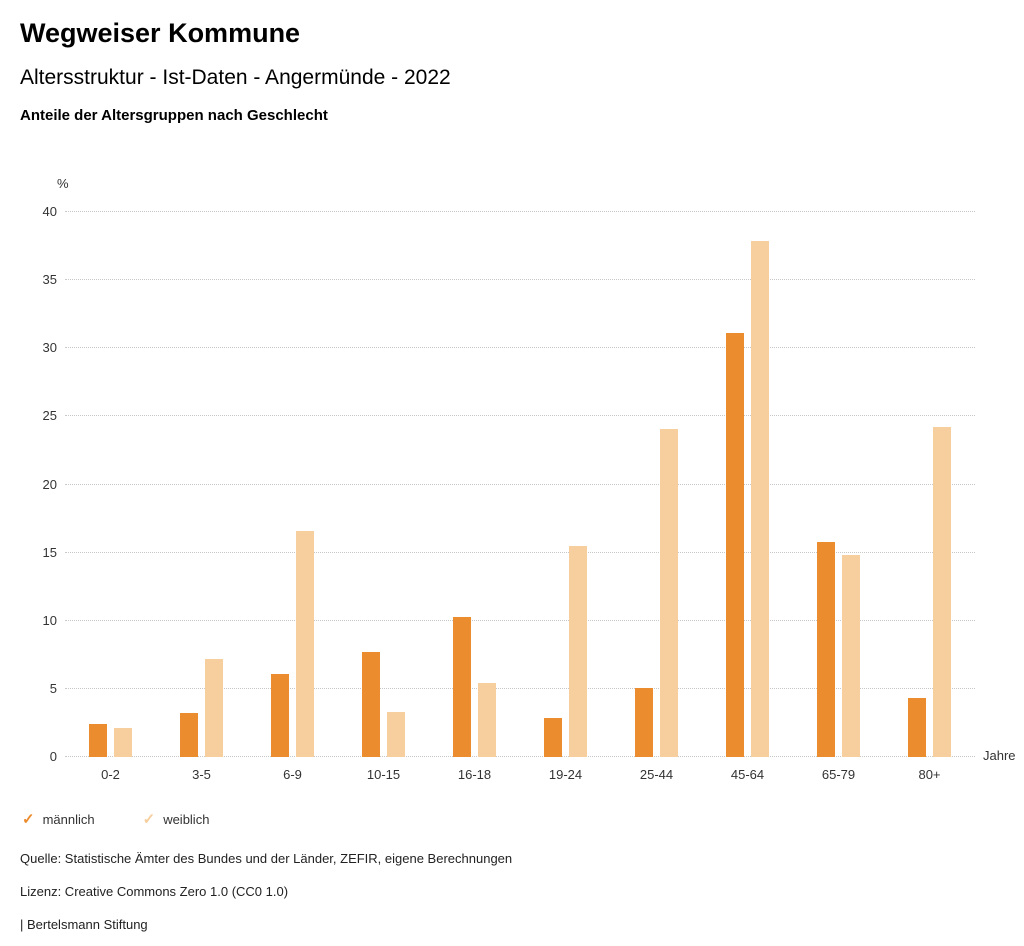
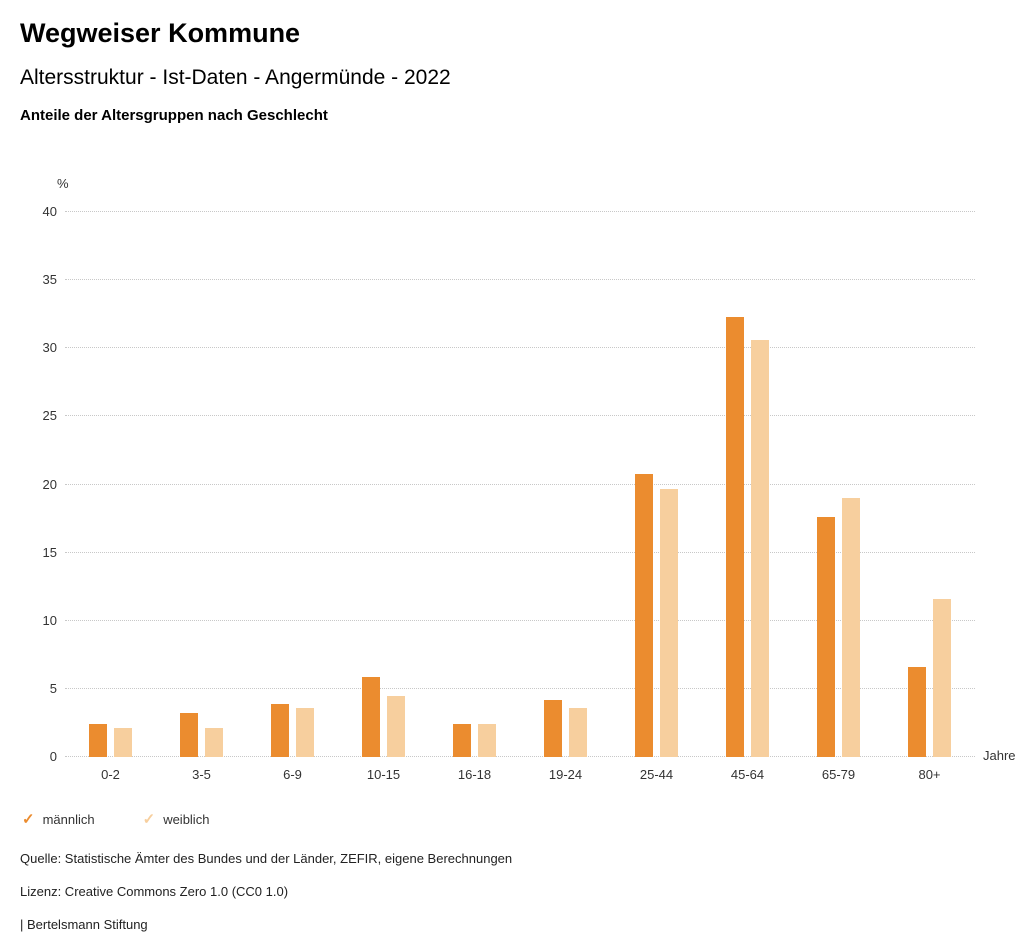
weiblich/3-5: 7.2 -> 2.1
männlich/6-9: 6.1 -> 3.9
weiblich/6-9: 16.6 -> 3.6
männlich/10-15: 7.7 -> 5.9
weiblich/10-15: 3.3 -> 4.5
männlich/16-18: 10.3 -> 2.4
weiblich/16-18: 5.4 -> 2.4
männlich/19-24: 2.9 -> 4.2
weiblich/19-24: 15.5 -> 3.6
männlich/25-44: 5.1 -> 20.8
weiblich/25-44: 24.1 -> 19.7
männlich/45-64: 31.1 -> 32.3
weiblich/45-64: 37.9 -> 30.6
männlich/65-79: 15.8 -> 17.6
weiblich/65-79: 14.8 -> 19.0
männlich/80+: 4.3 -> 6.6
weiblich/80+: 24.2 -> 11.6
